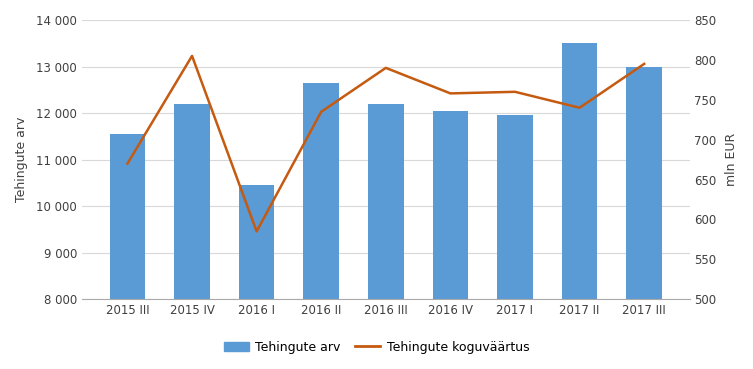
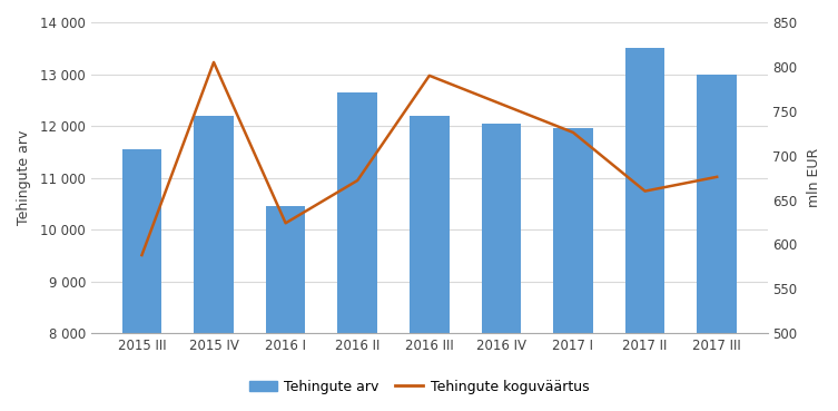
Tehingute koguväärtus/2015 III: 670 -> 588
Tehingute koguväärtus/2016 I: 585 -> 624
Tehingute koguväärtus/2016 II: 735 -> 672
Tehingute koguväärtus/2017 I: 760 -> 726
Tehingute koguväärtus/2017 II: 740 -> 660
Tehingute koguväärtus/2017 III: 795 -> 676
